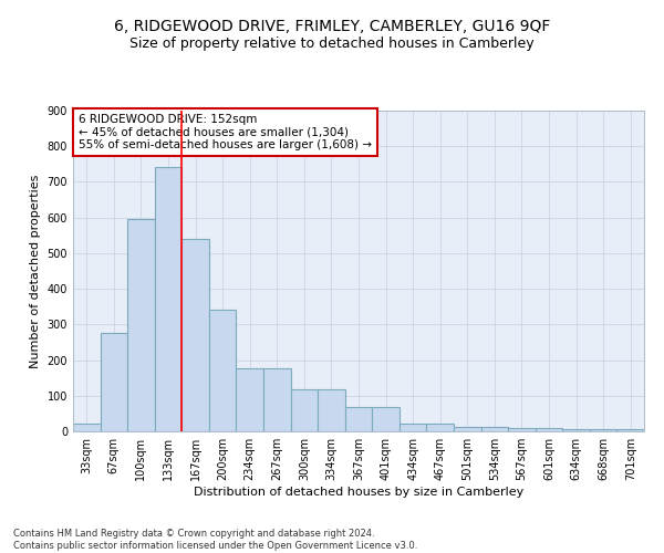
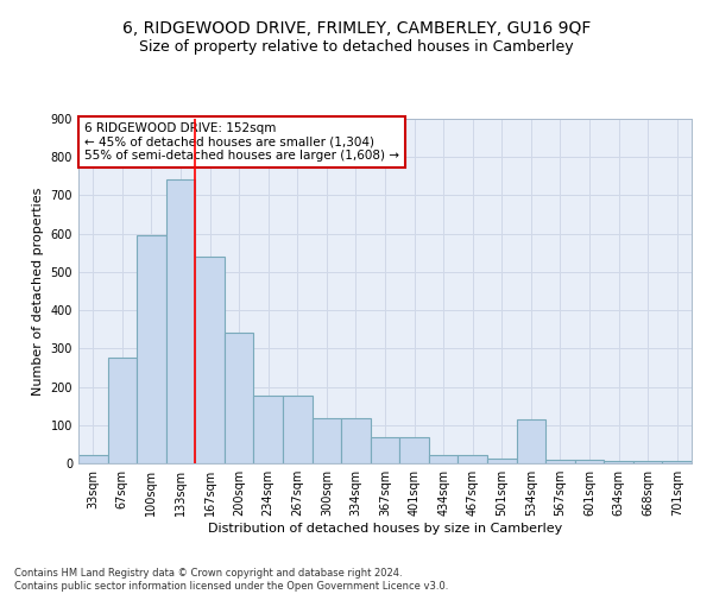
534sqm: 11 -> 115
